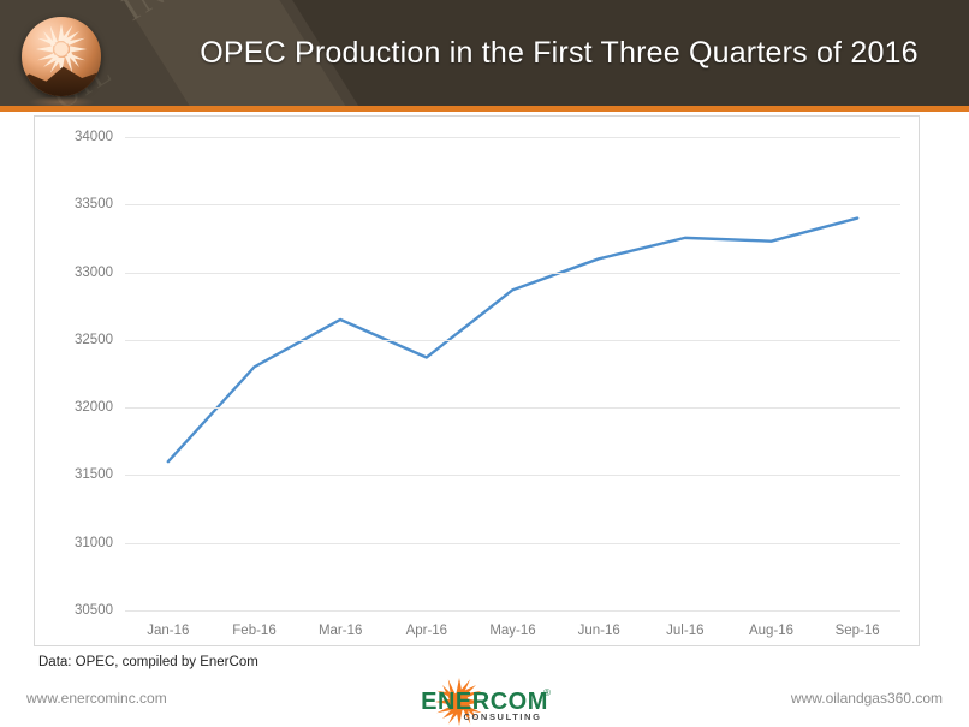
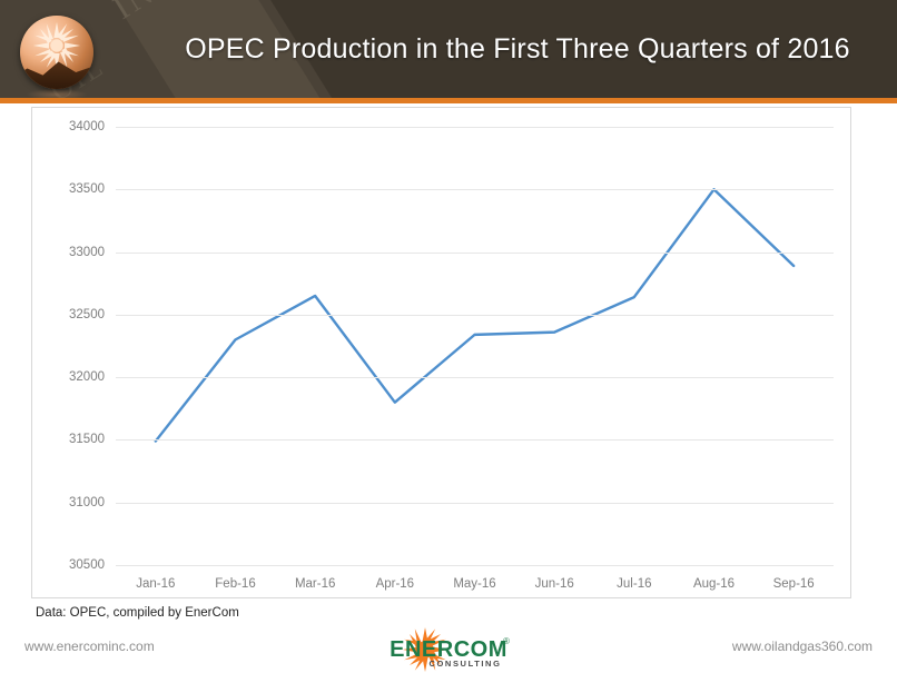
Jan-16: 31600 -> 31490
Apr-16: 32370 -> 31800
May-16: 32870 -> 32340
Jun-16: 33100 -> 32360
Jul-16: 33260 -> 32640
Aug-16: 33230 -> 33500
Sep-16: 33400 -> 32890
